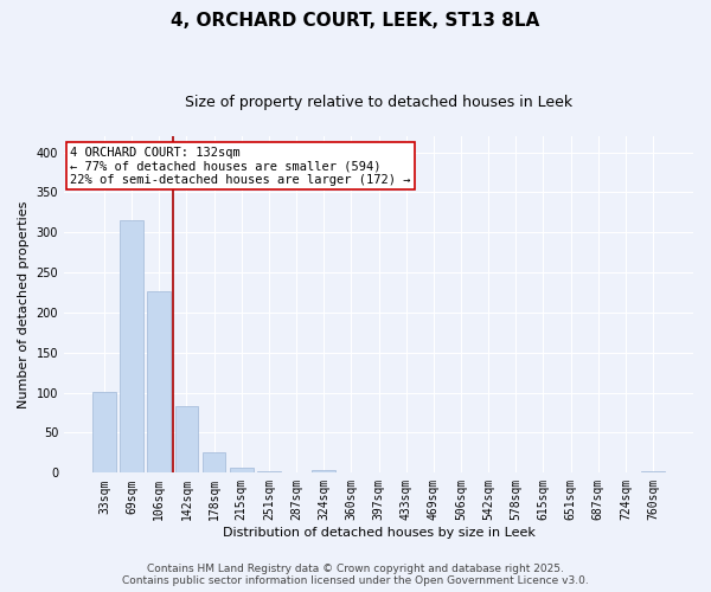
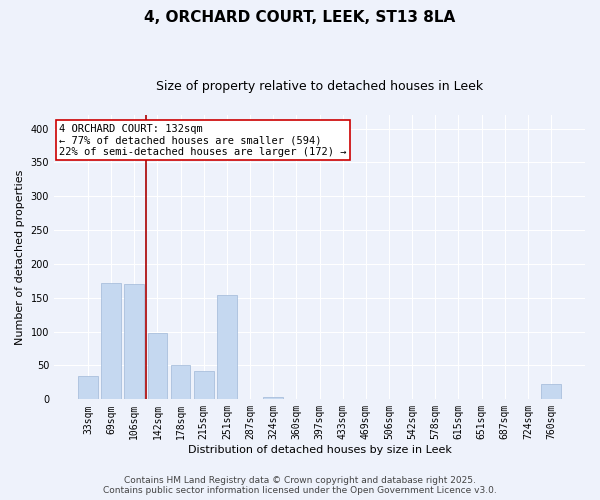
33sqm: 101 -> 34
69sqm: 315 -> 172
106sqm: 226 -> 170
142sqm: 83 -> 98
178sqm: 26 -> 50
215sqm: 7 -> 42
251sqm: 2 -> 154
760sqm: 2 -> 22
